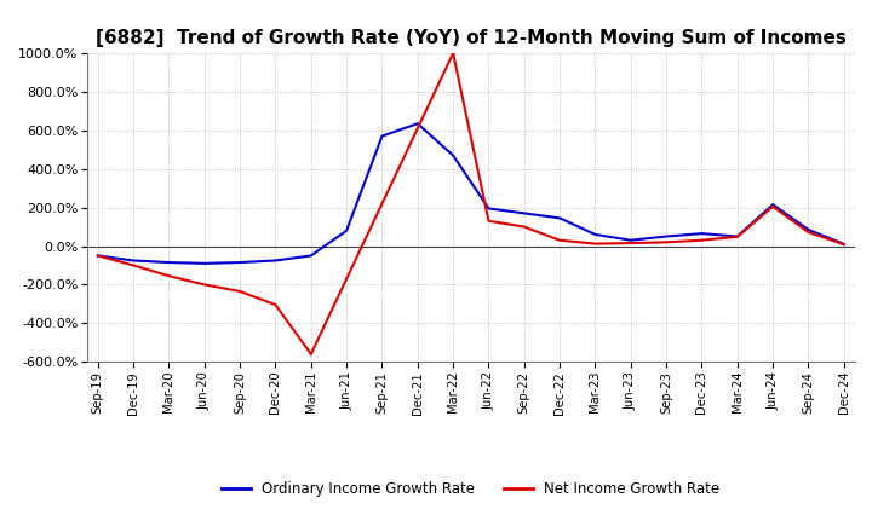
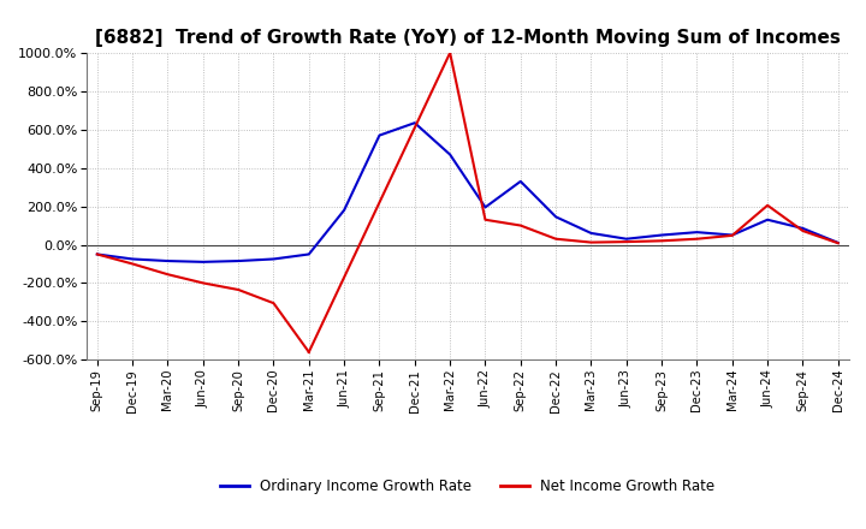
Ordinary Income Growth Rate/Jun-21: 80% -> 180%
Ordinary Income Growth Rate/Sep-22: 170% -> 330%
Ordinary Income Growth Rate/Jun-24: 220% -> 130%
